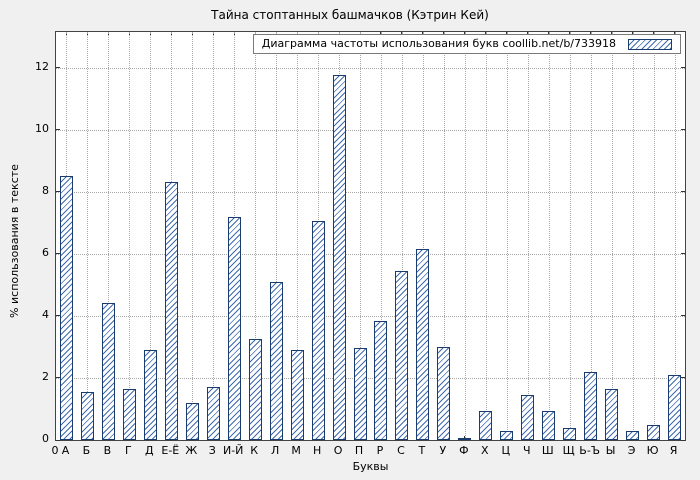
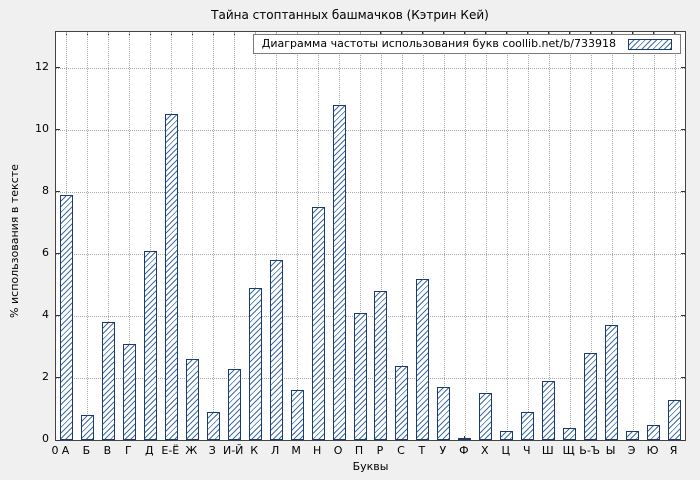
А: 8.5 -> 7.9
Б: 1.6 -> 0.8
В: 4.4 -> 3.8
Г: 1.6 -> 3.1
Д: 2.9 -> 6.1
Е-Ё: 8.3 -> 10.5
Ж: 1.2 -> 2.6
З: 1.7 -> 0.9
И-Й: 7.2 -> 2.3
К: 3.2 -> 4.9
Л: 5.1 -> 5.8
М: 2.9 -> 1.6
Н: 7.0 -> 7.5
О: 11.8 -> 10.8
П: 3.0 -> 4.1
Р: 3.9 -> 4.8
С: 5.5 -> 2.4
Т: 6.2 -> 5.2
У: 3.0 -> 1.7
Х: 0.9 -> 1.5
Ч: 1.4 -> 0.9
Ш: 0.9 -> 1.9
Ь-Ъ: 2.2 -> 2.8
Ы: 1.6 -> 3.7
Я: 2.1 -> 1.3
